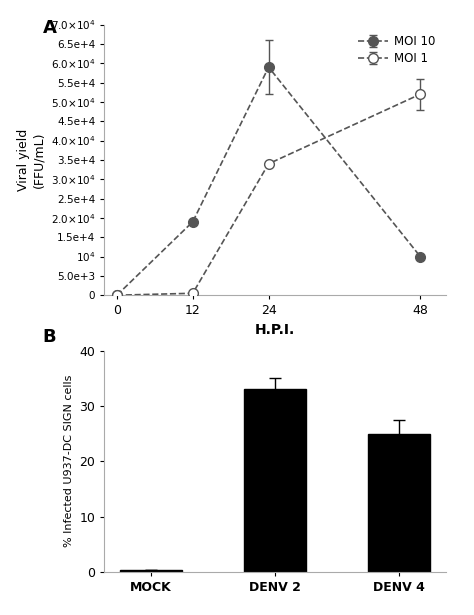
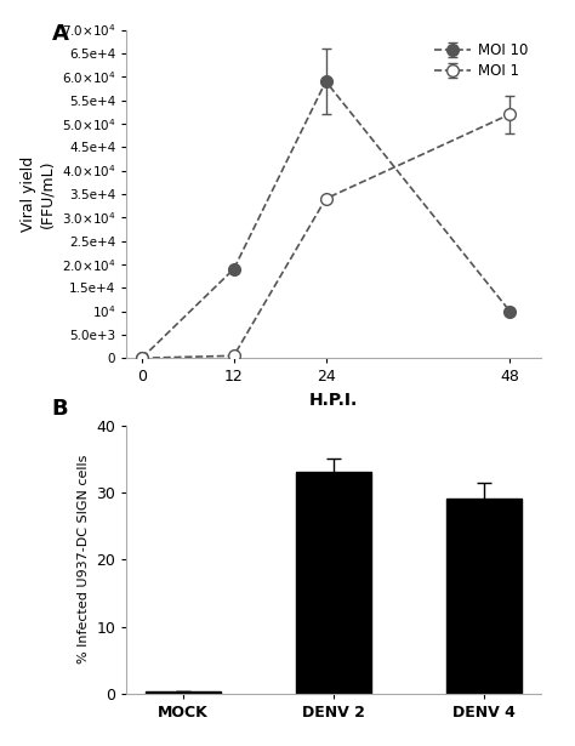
DENV 4: 25.0 -> 29.0
